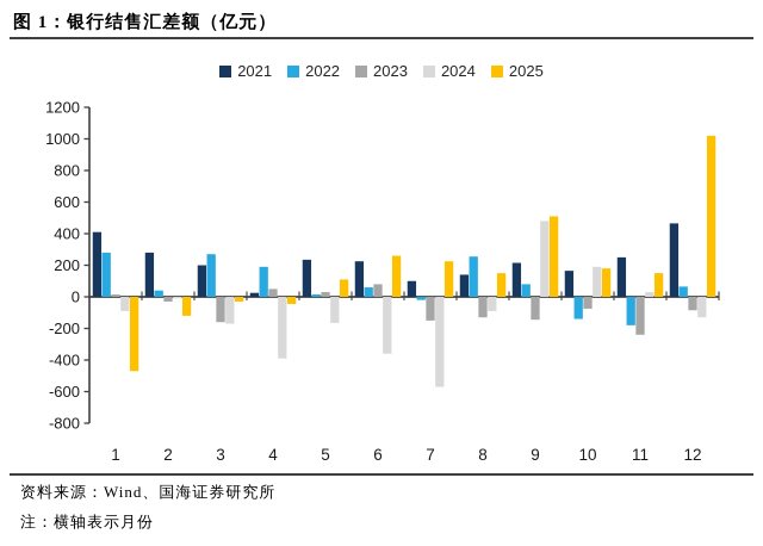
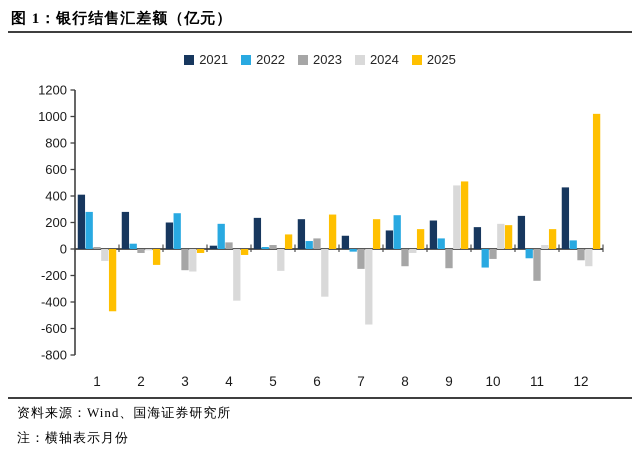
2024/8: -90 -> -30
2022/11: -180 -> -70
